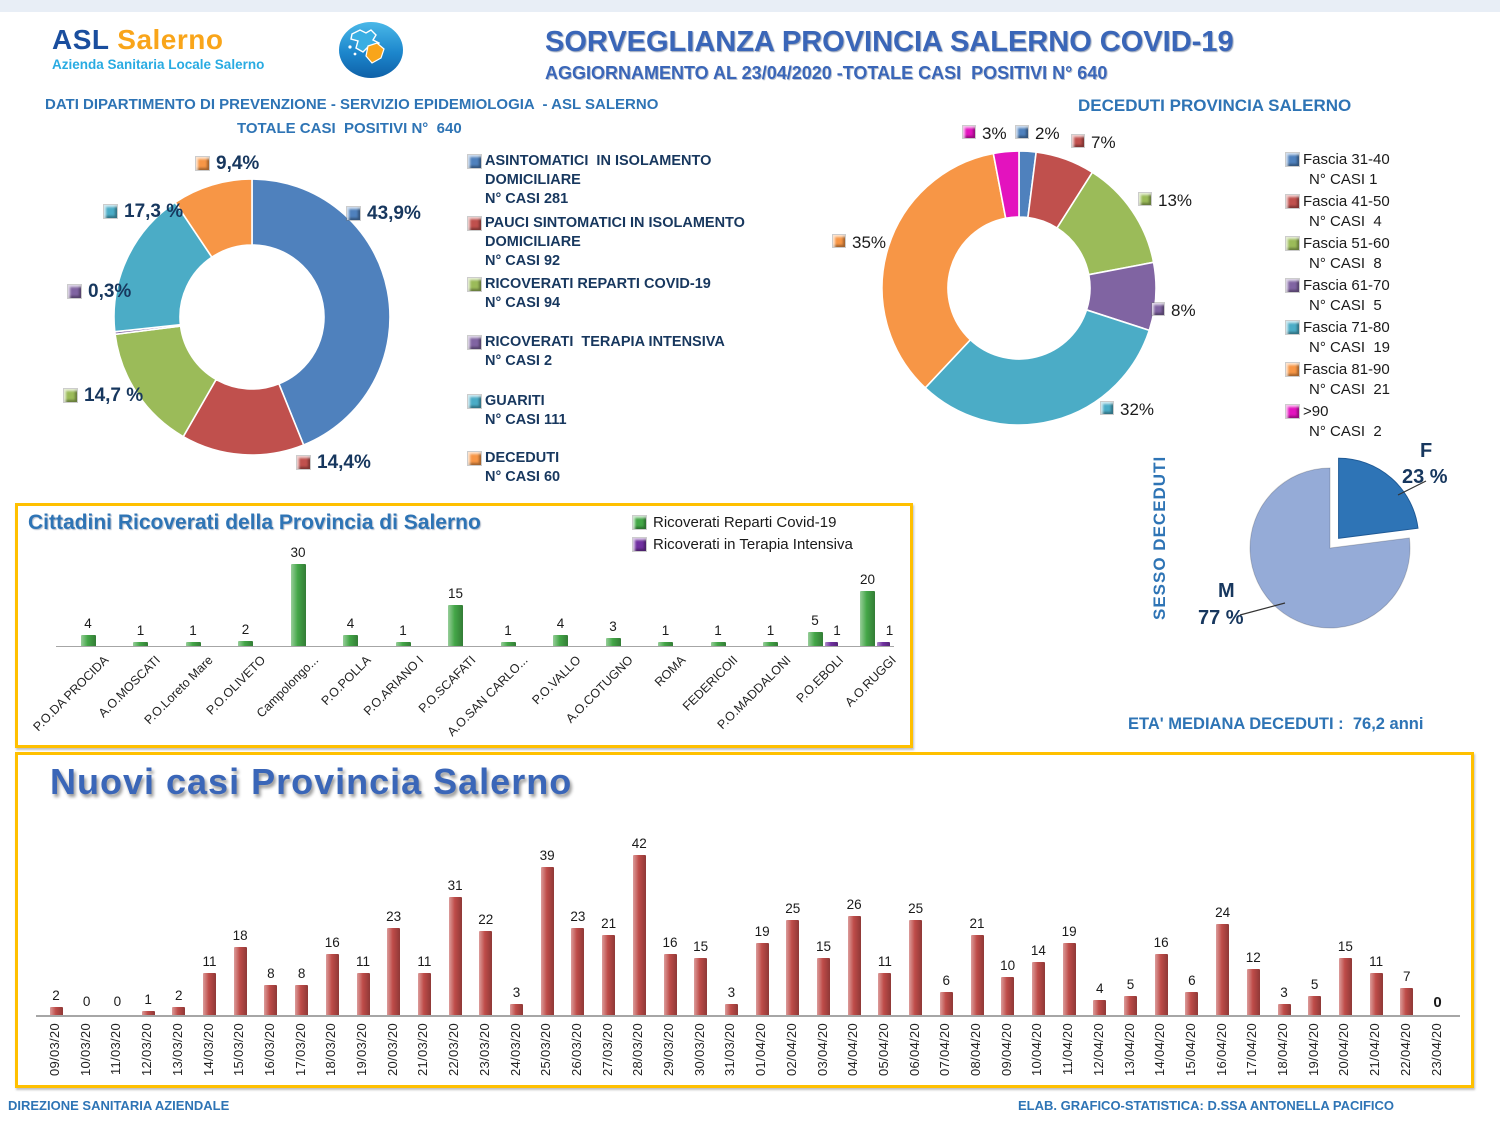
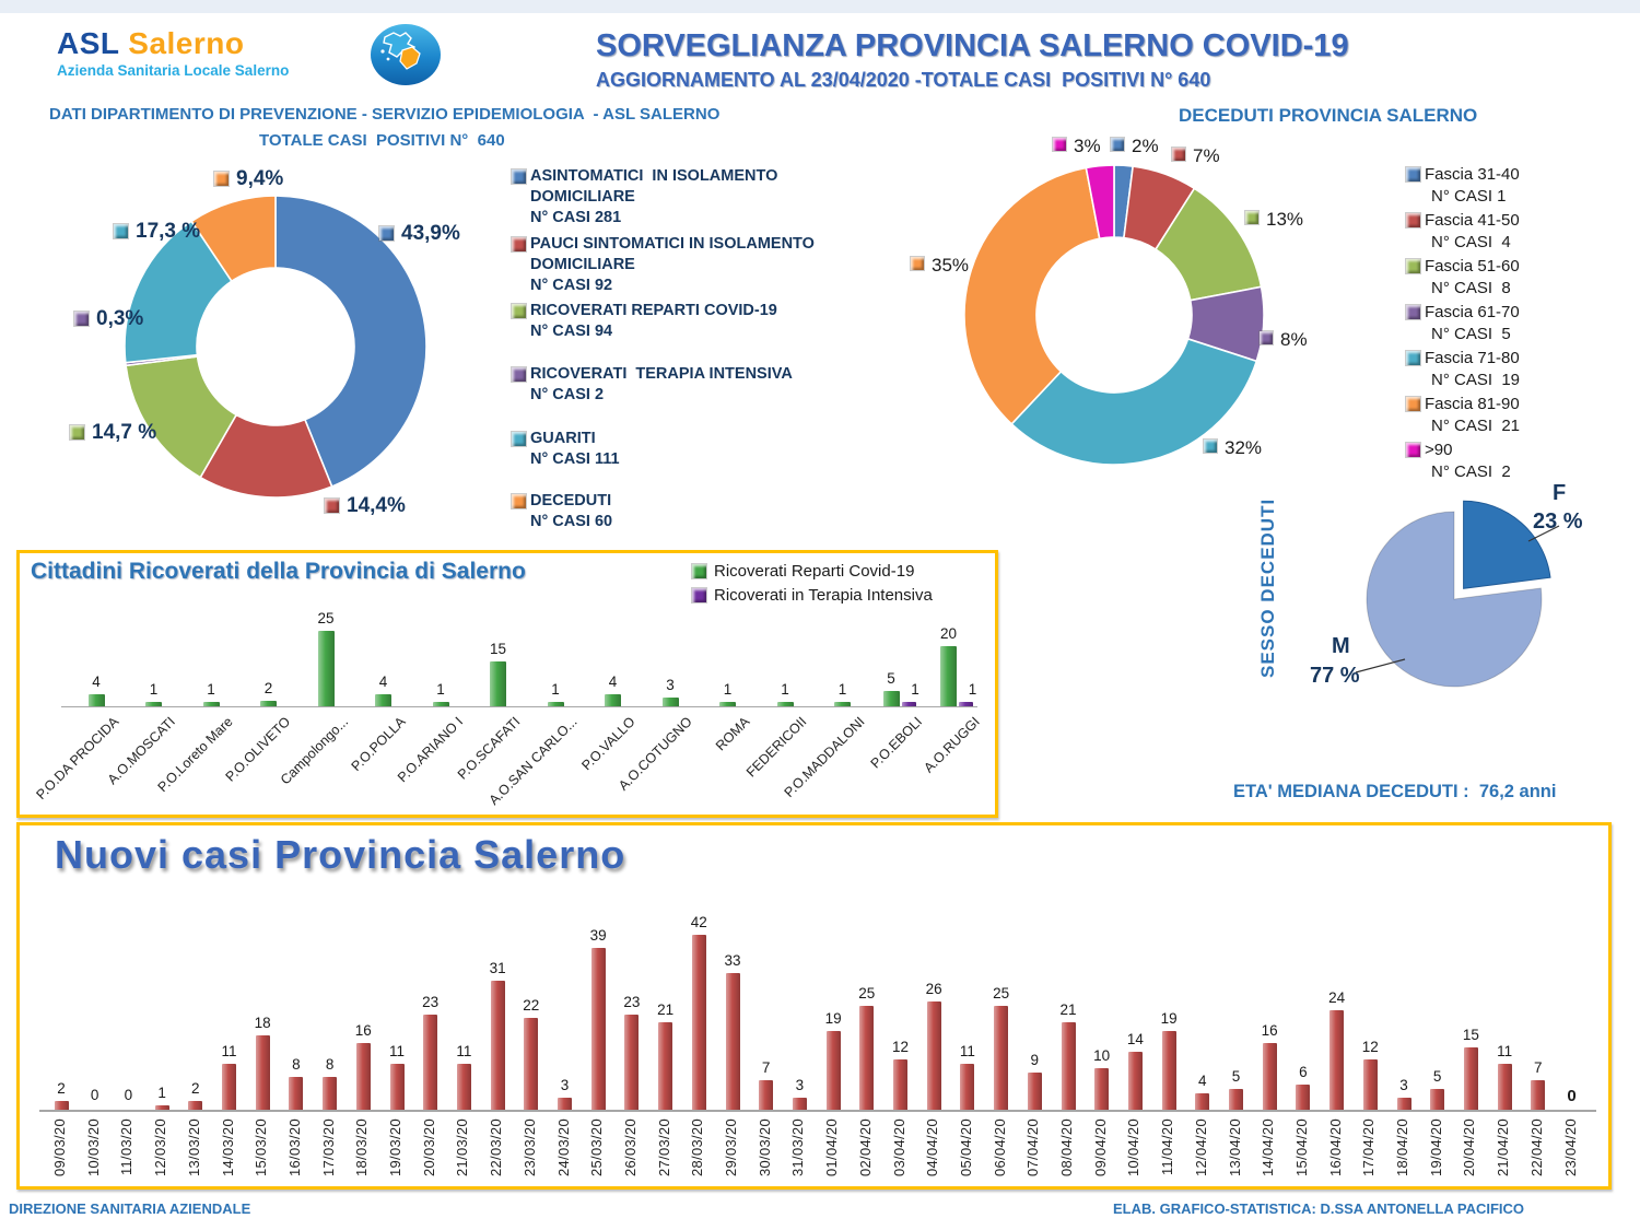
Cittadini Ricoverati della Provincia di Salerno/Ricoverati Reparti Covid-19/Campolongo...: 30 -> 25
Nuovi casi Provincia Salerno/29/03/20: 16 -> 33
Nuovi casi Provincia Salerno/30/03/20: 15 -> 7
Nuovi casi Provincia Salerno/03/04/20: 15 -> 12
Nuovi casi Provincia Salerno/07/04/20: 6 -> 9
